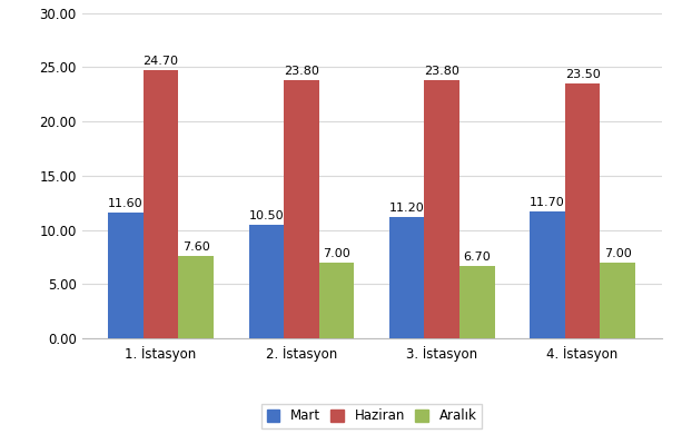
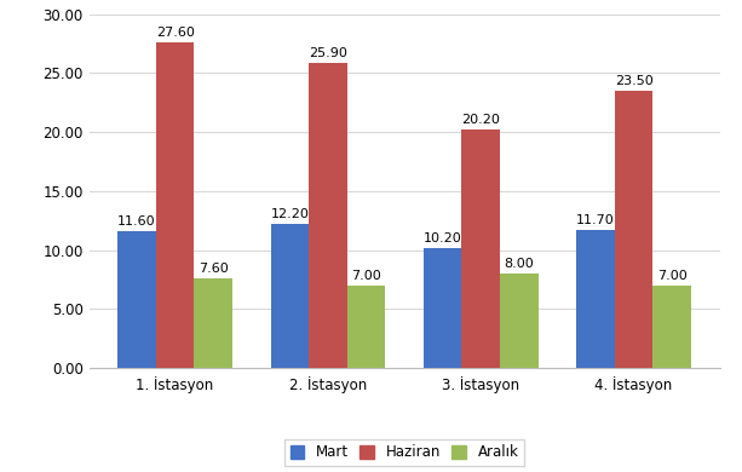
Haziran/1. İstasyon: 24.70 -> 27.60
Mart/2. İstasyon: 10.50 -> 12.20
Haziran/2. İstasyon: 23.80 -> 25.90
Mart/3. İstasyon: 11.20 -> 10.20
Haziran/3. İstasyon: 23.80 -> 20.20
Aralık/3. İstasyon: 6.70 -> 8.00
